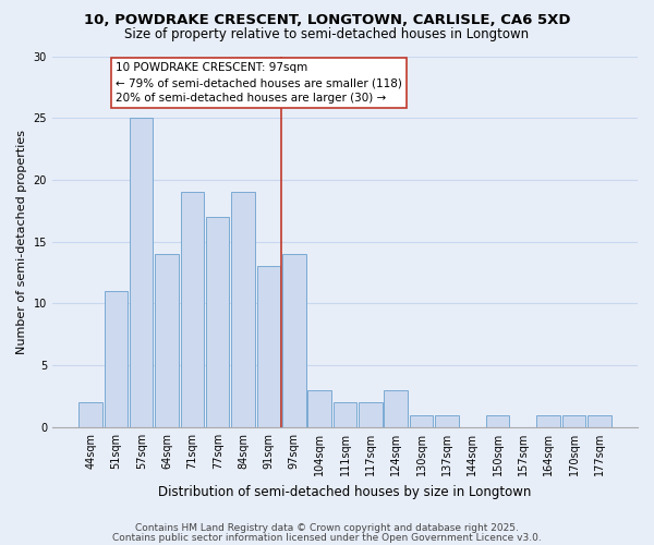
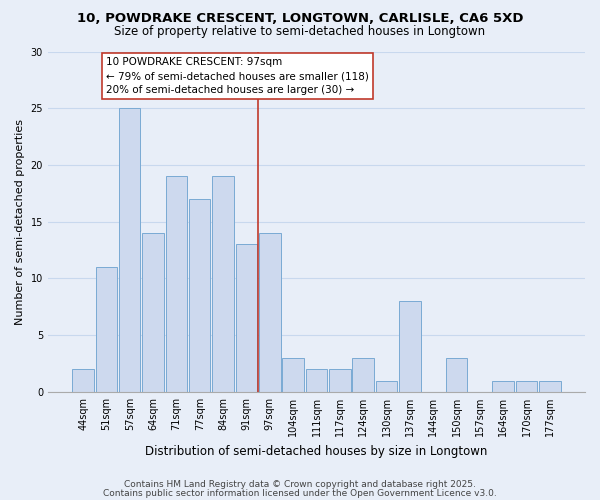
137sqm: 1 -> 8
150sqm: 1 -> 3
